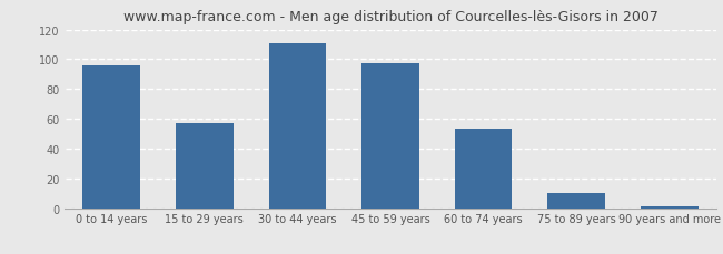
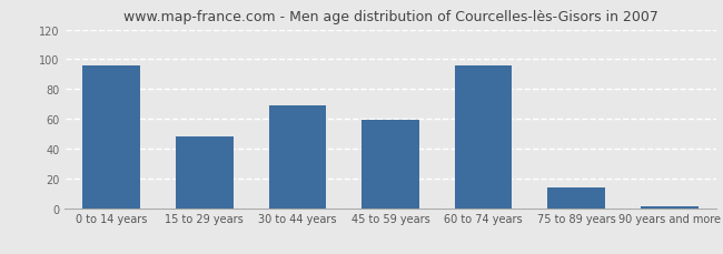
15 to 29 years: 57 -> 48
30 to 44 years: 111 -> 69
45 to 59 years: 97 -> 59
60 to 74 years: 53 -> 96
75 to 89 years: 10 -> 14
